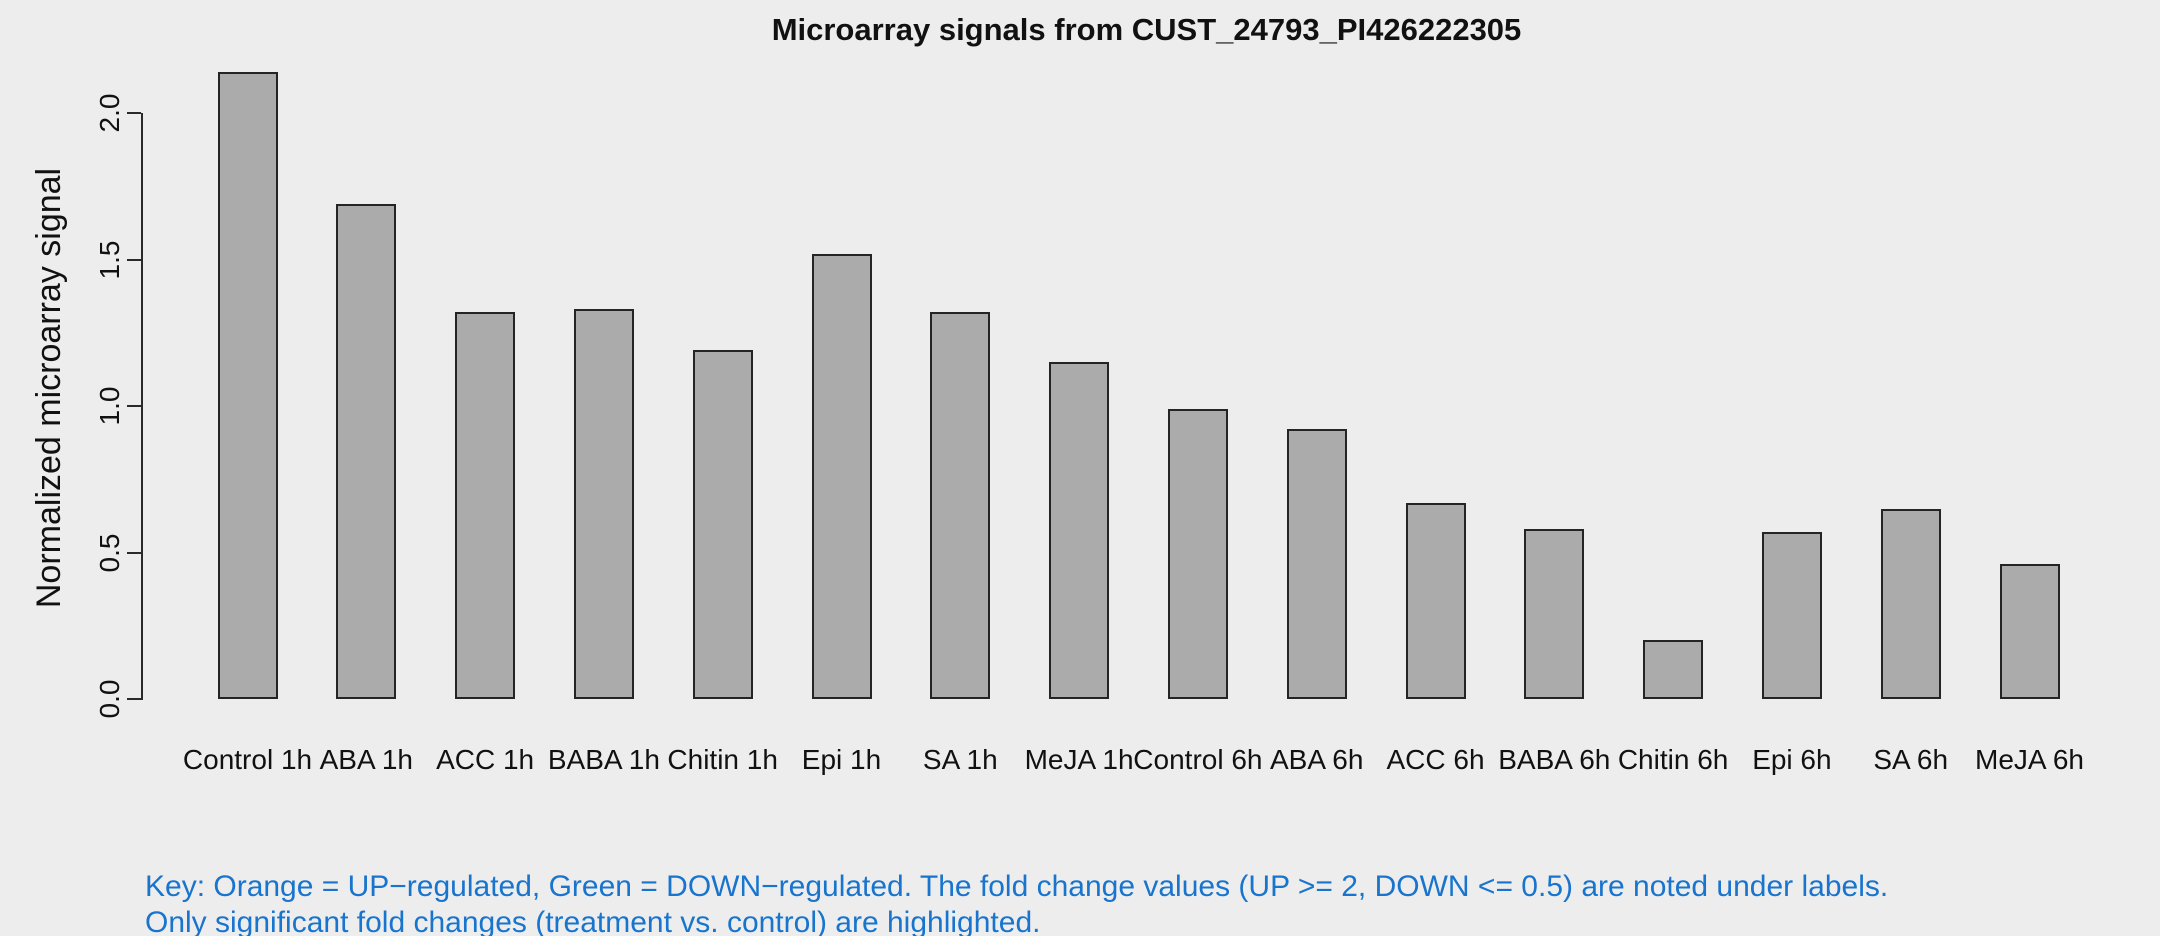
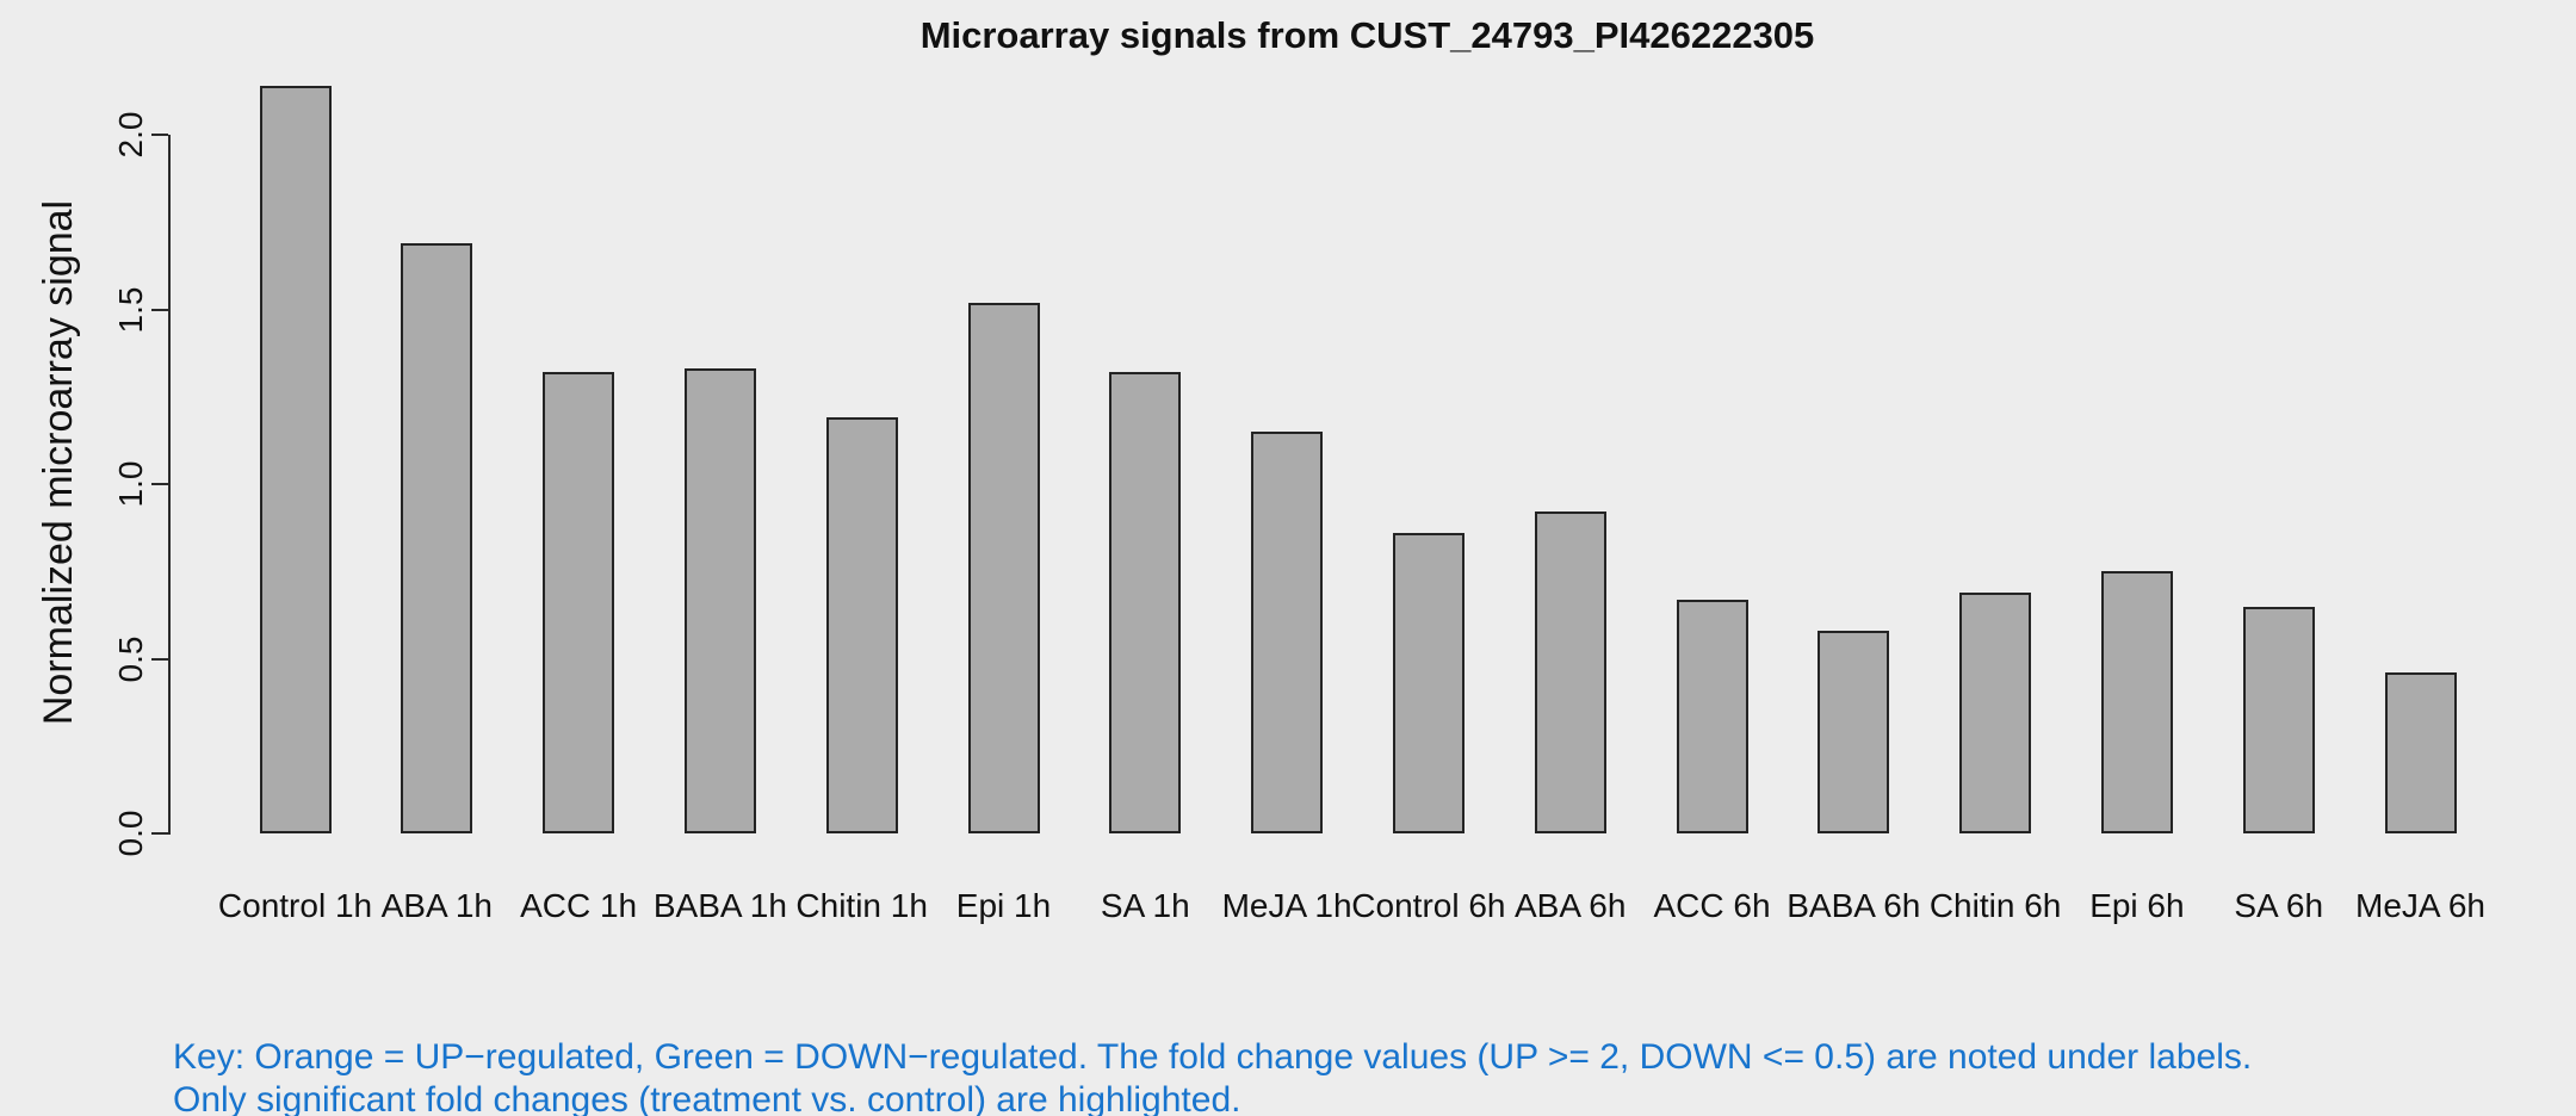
Control 6h: 0.99 -> 0.86
Chitin 6h: 0.20 -> 0.69
Epi 6h: 0.57 -> 0.75
